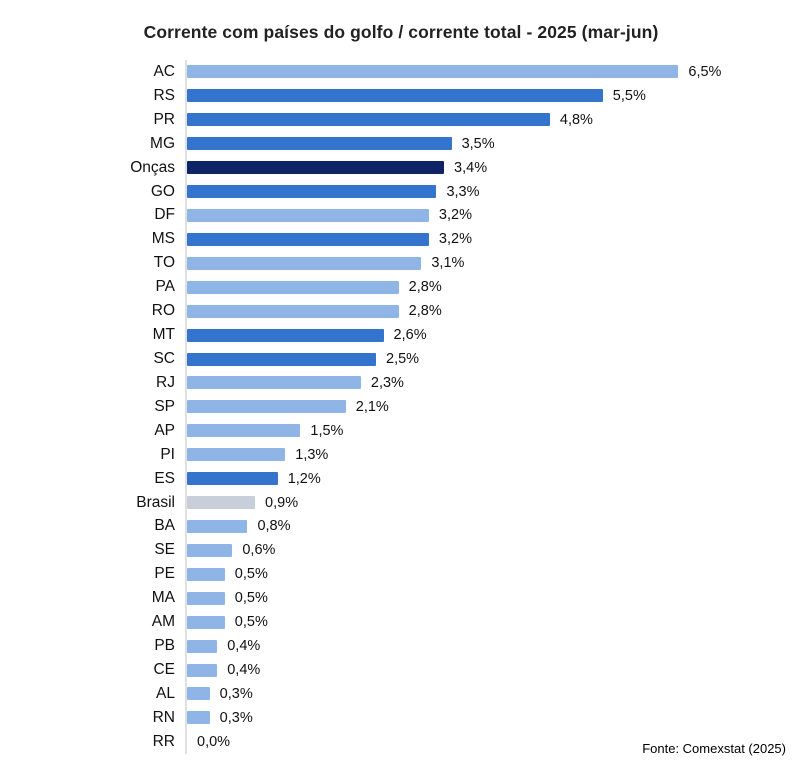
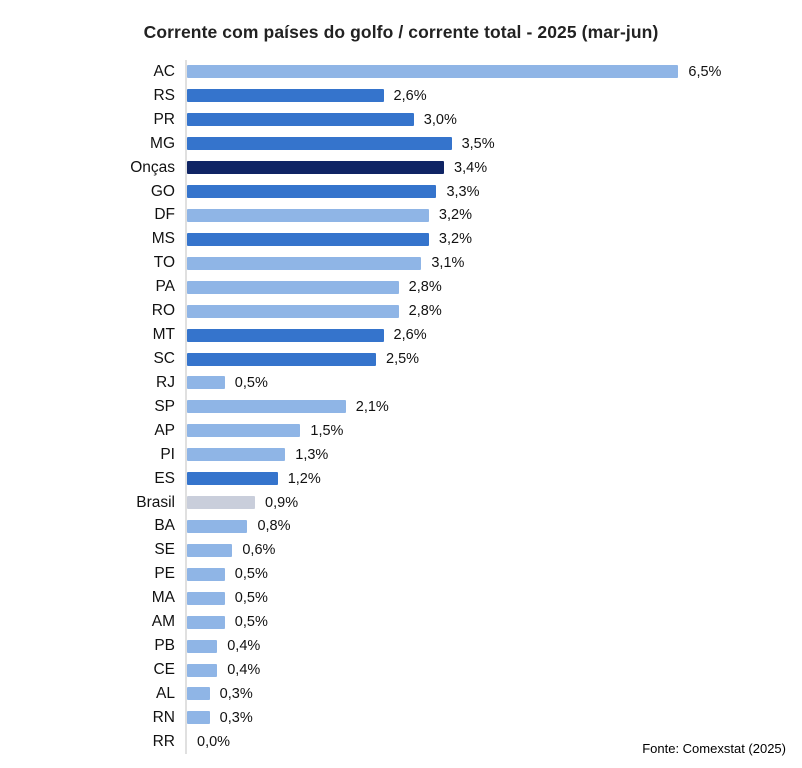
RS: 5,5% -> 2,6%
PR: 4,8% -> 3,0%
RJ: 2,3% -> 0,5%
